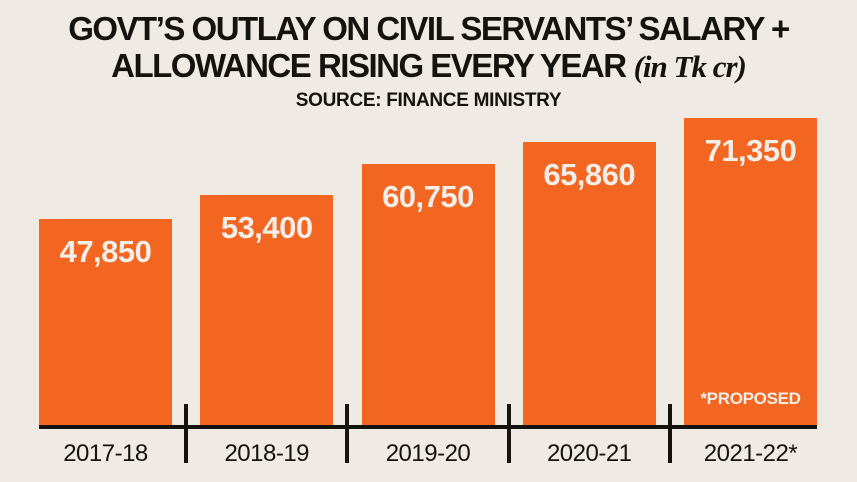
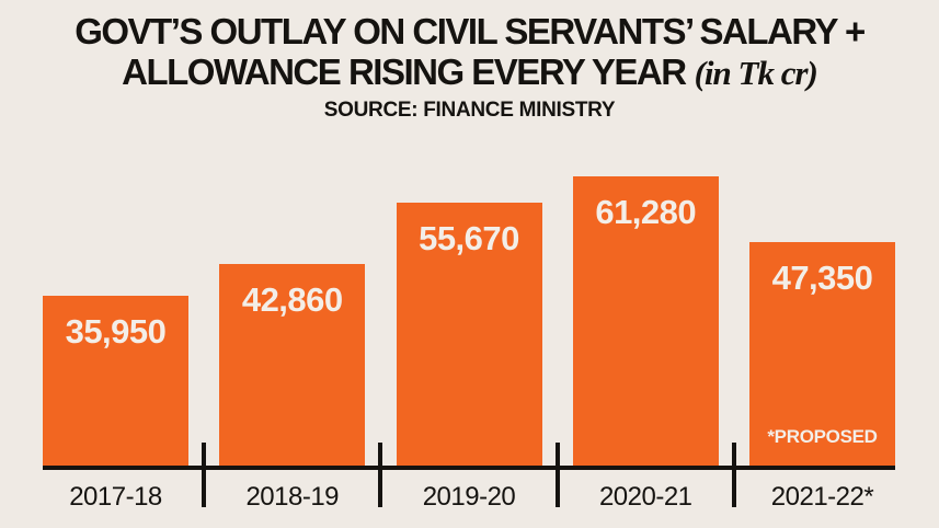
2017-18: 47,850 -> 35,950
2018-19: 53,400 -> 42,860
2019-20: 60,750 -> 55,670
2020-21: 65,860 -> 61,280
2021-22*: 71,350 -> 47,350
